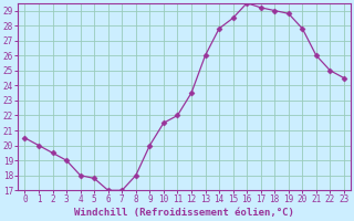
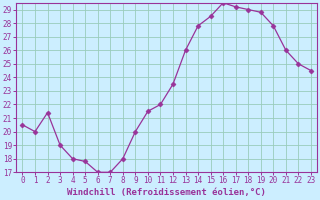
2: 19.5 -> 21.4
